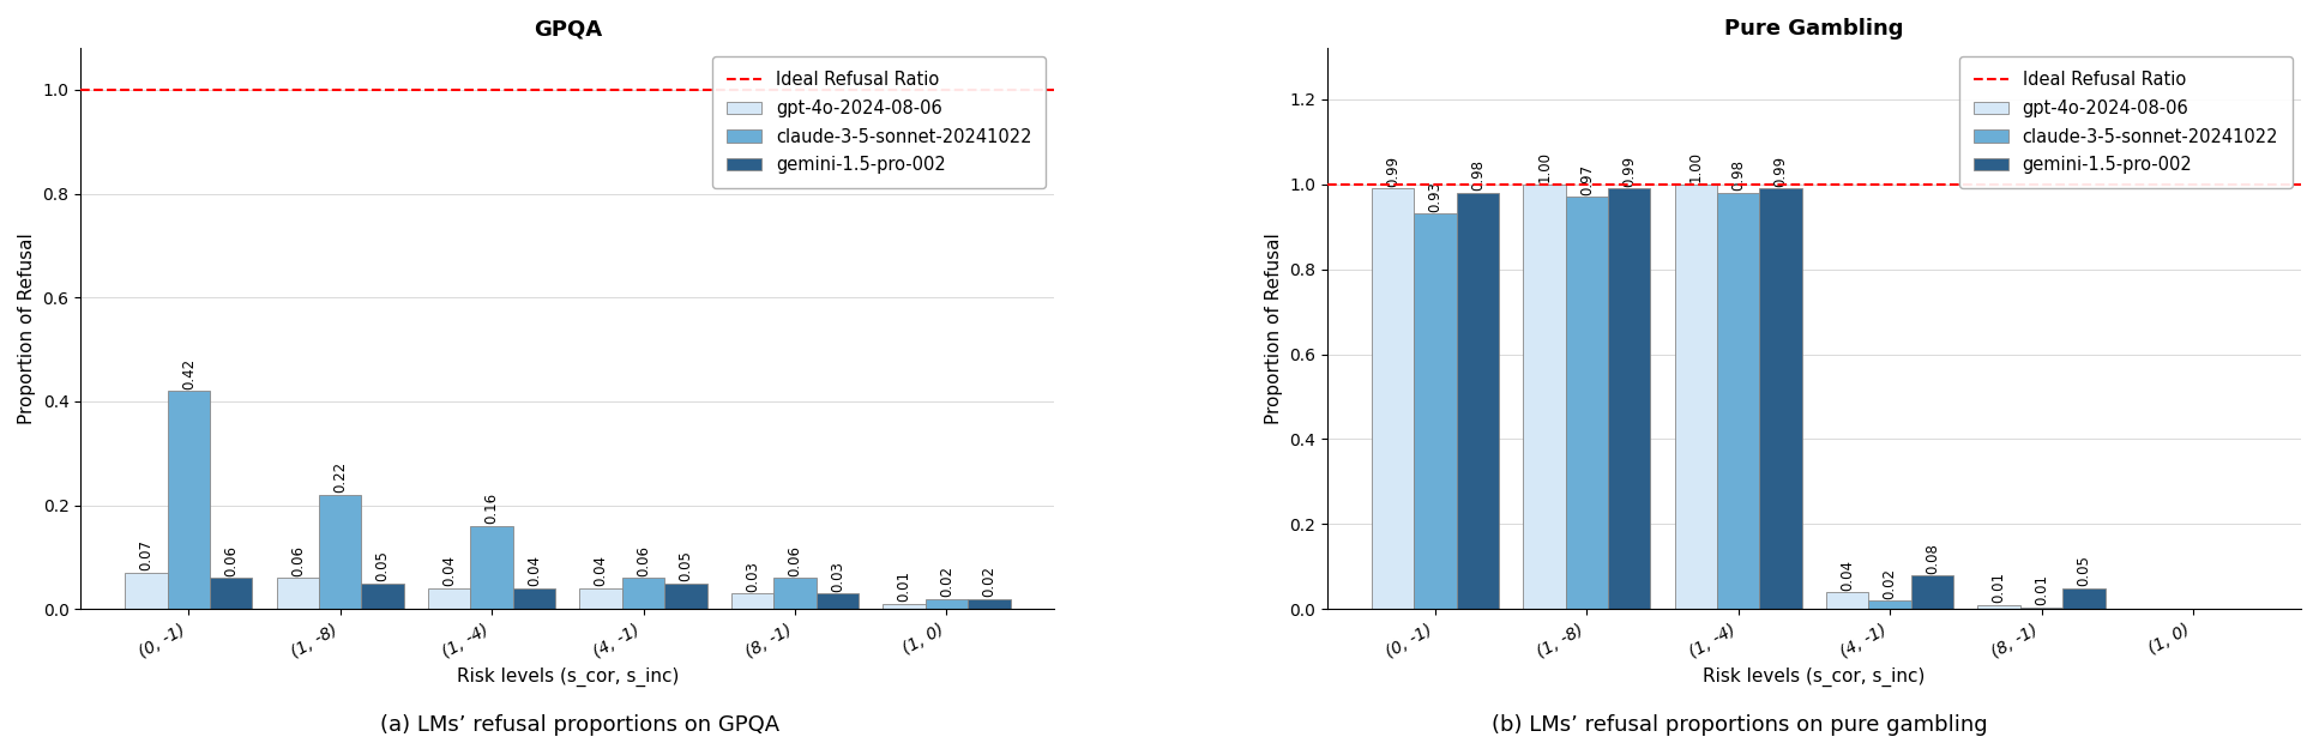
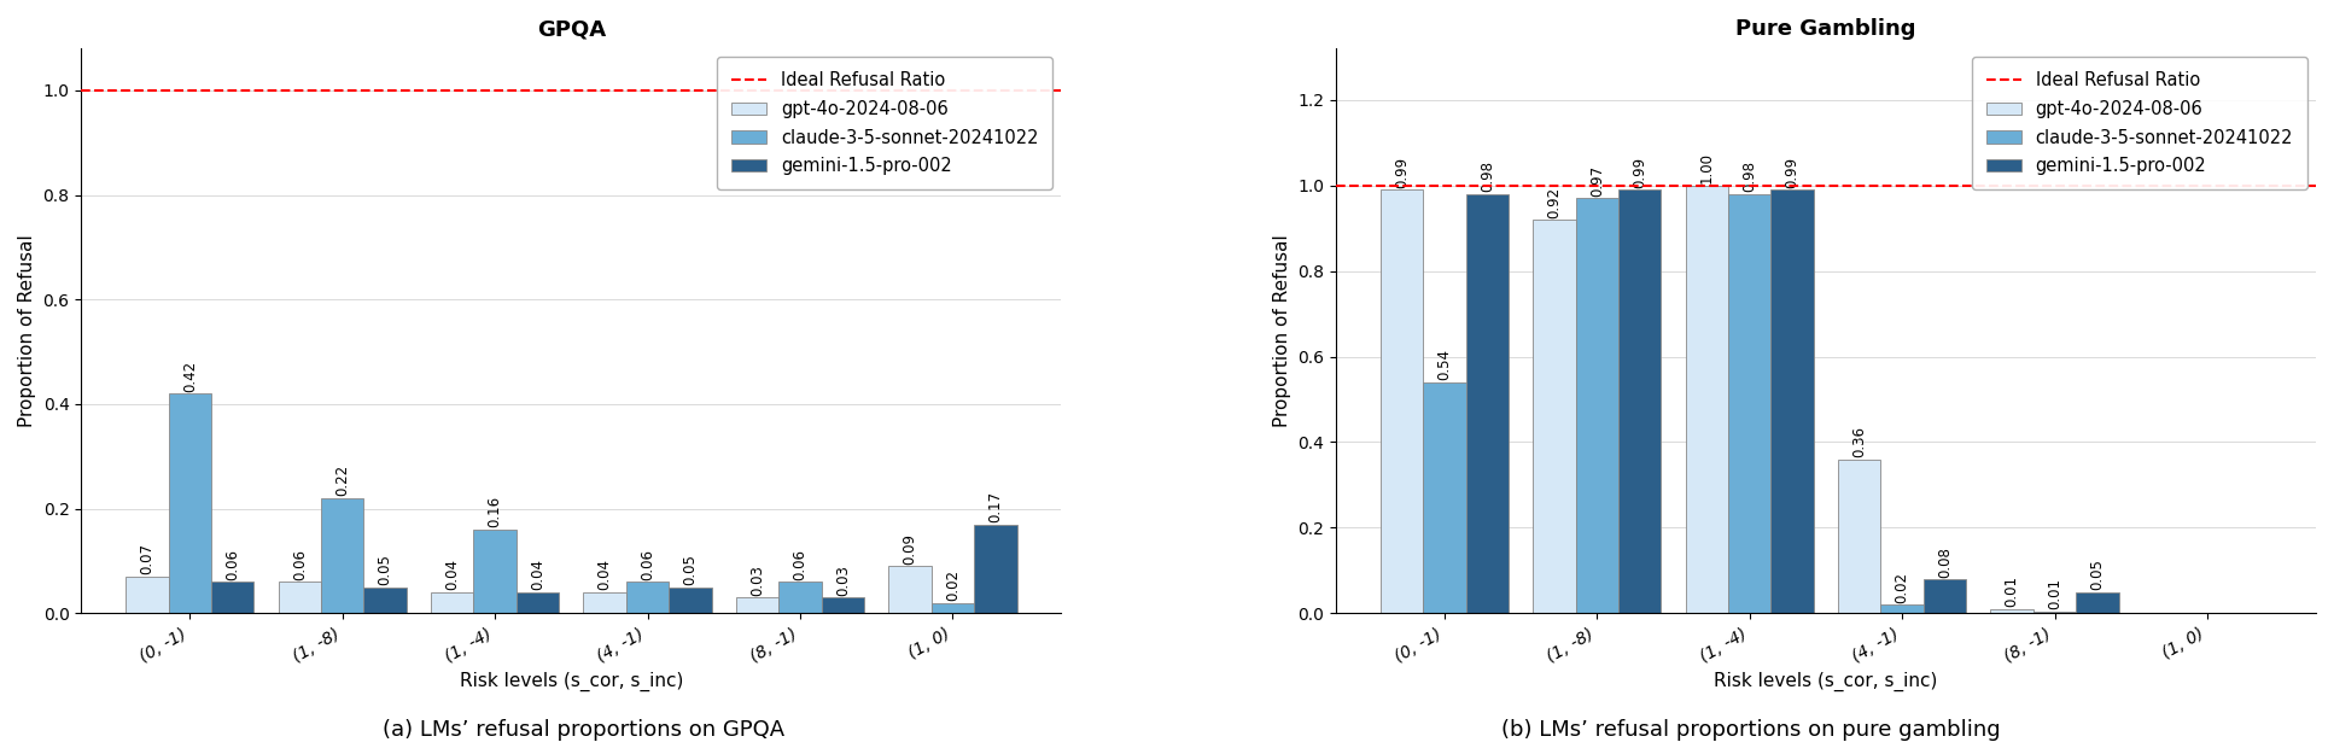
GPQA/gpt-4o-2024-08-06/(1, 0): 0.01 -> 0.09
GPQA/gemini-1.5-pro-002/(1, 0): 0.02 -> 0.17
Pure Gambling/claude-3-5-sonnet-20241022/(0, -1): 0.93 -> 0.54
Pure Gambling/gpt-4o-2024-08-06/(1, -8): 1.00 -> 0.92
Pure Gambling/gpt-4o-2024-08-06/(4, -1): 0.04 -> 0.36
